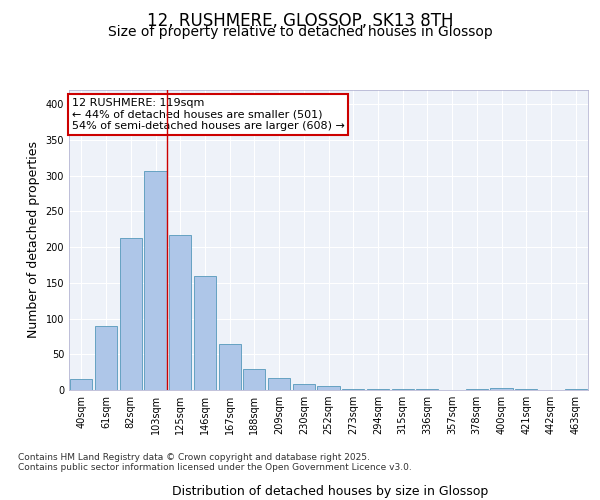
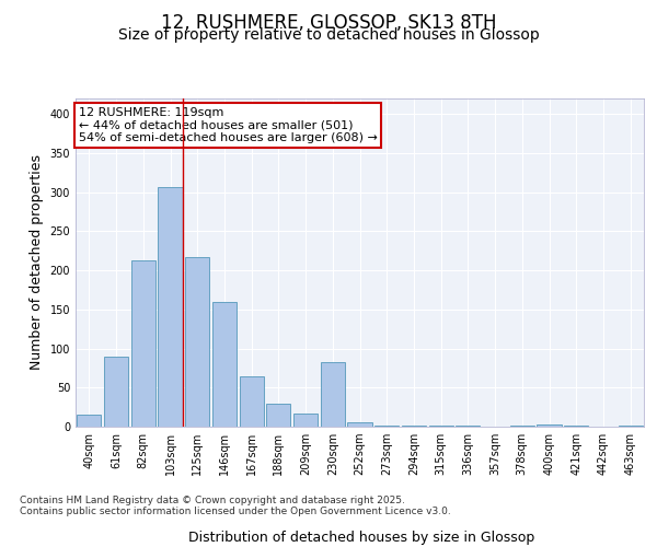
230sqm: 9 -> 82
